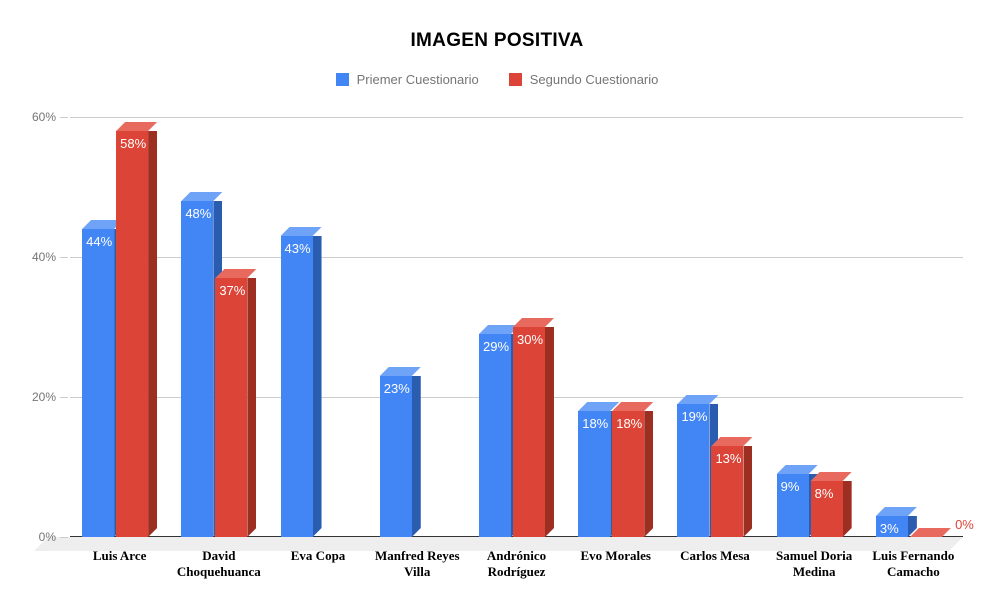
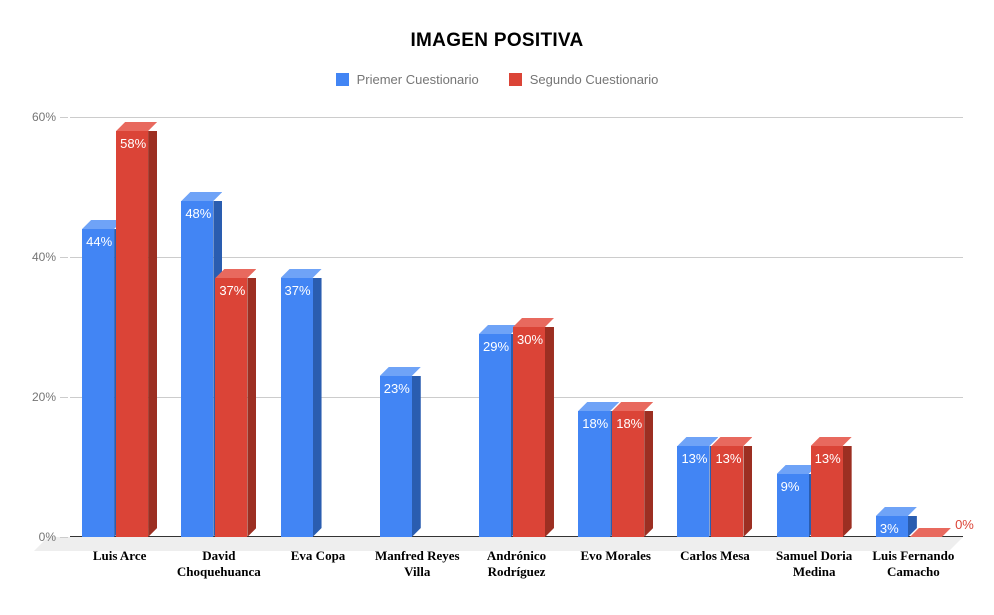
Priemer Cuestionario/Eva Copa: 43% -> 37%
Priemer Cuestionario/Carlos Mesa: 19% -> 13%
Segundo Cuestionario/Samuel Doria Medina: 8% -> 13%
